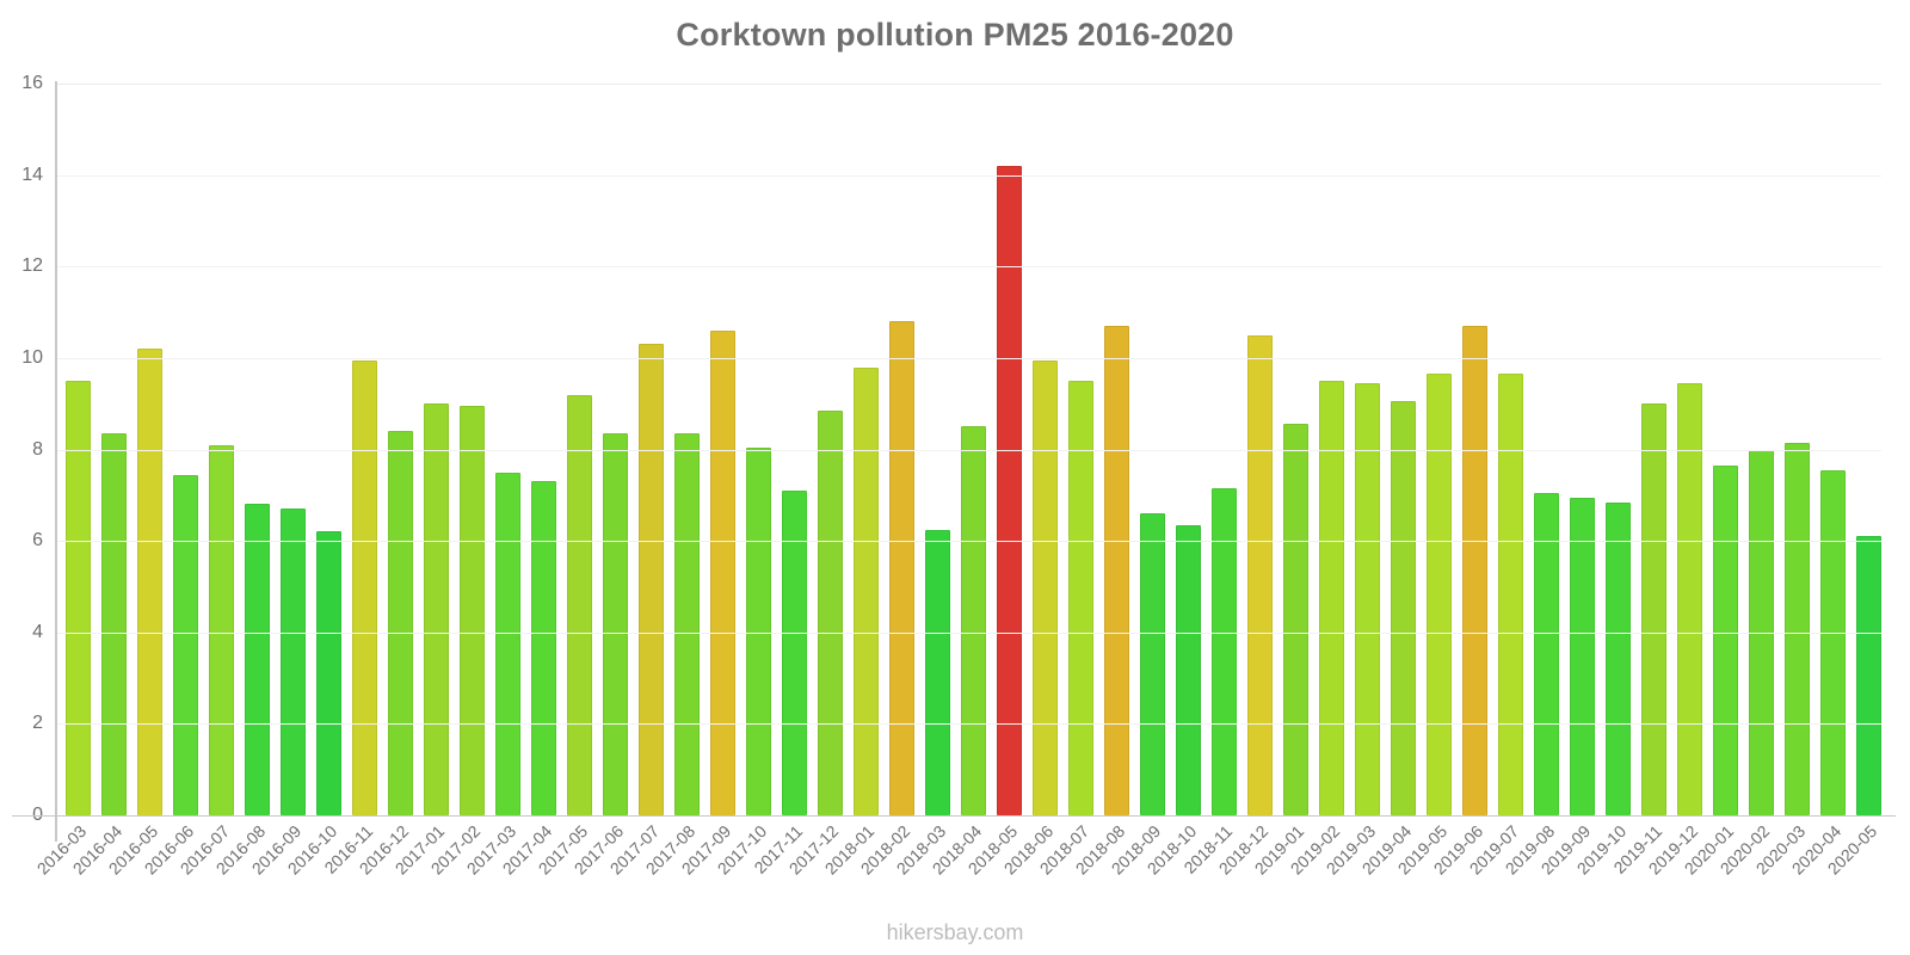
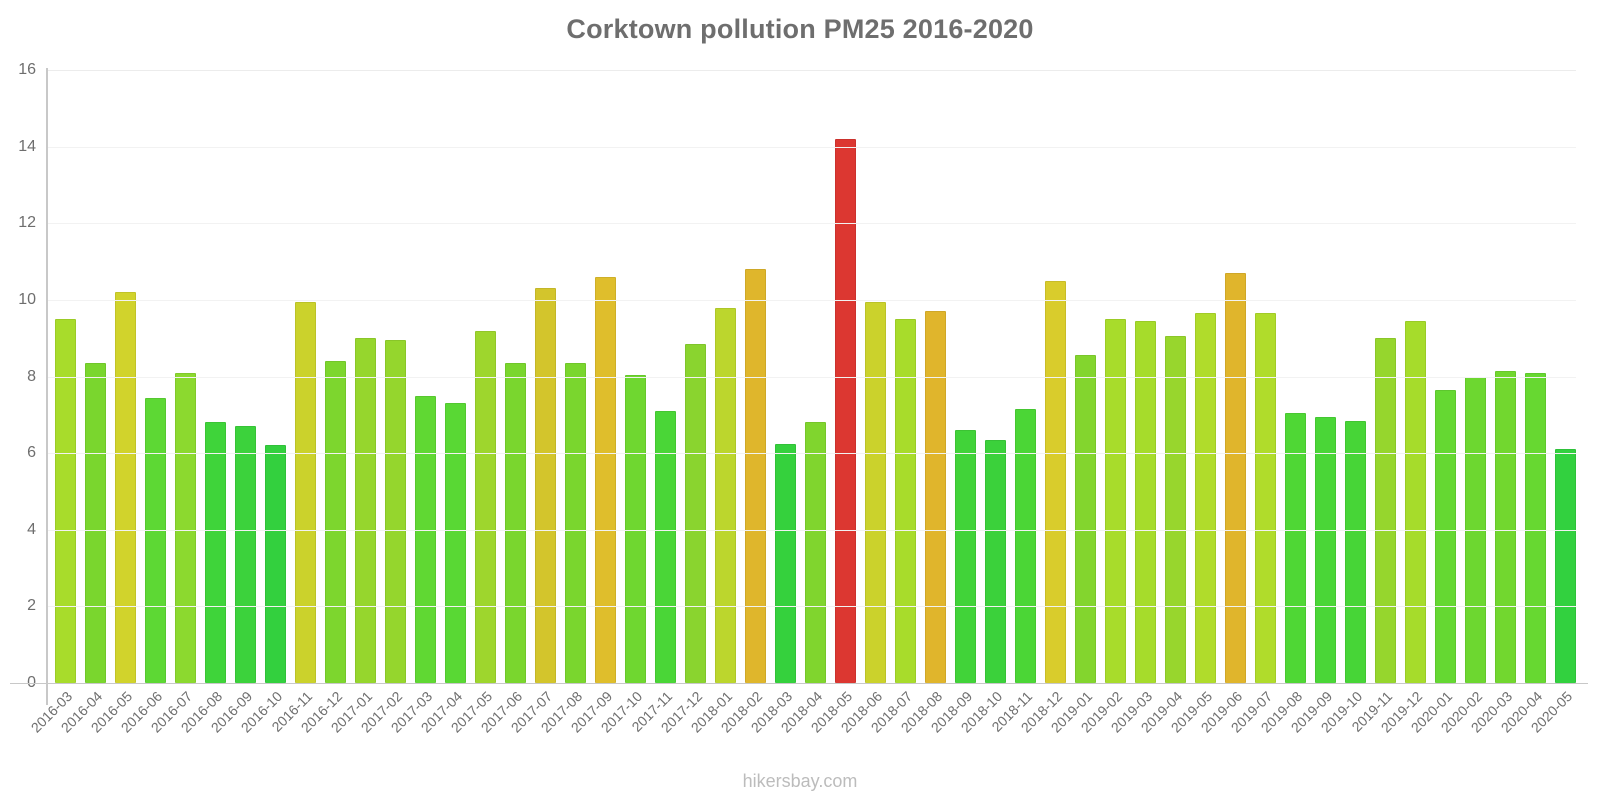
2018-04: 8.5 -> 6.8
2018-08: 10.7 -> 9.7
2020-04: 7.5 -> 8.1
